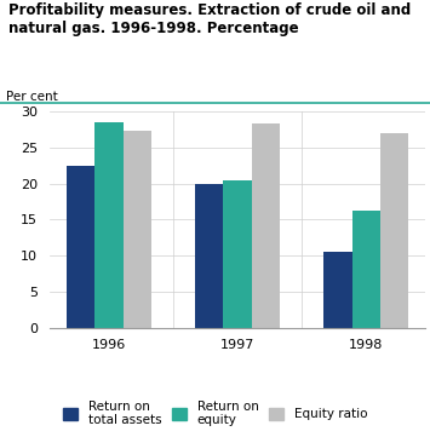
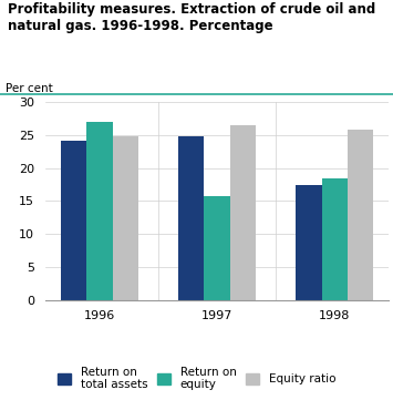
Return on total assets/1996: 22.5 -> 24.2
Return on equity/1996: 28.5 -> 27.0
Equity ratio/1996: 27.3 -> 24.8
Return on total assets/1997: 20.0 -> 24.8
Return on equity/1997: 20.5 -> 15.8
Equity ratio/1997: 28.3 -> 26.4
Return on total assets/1998: 10.5 -> 17.4
Return on equity/1998: 16.3 -> 18.4
Equity ratio/1998: 27.0 -> 25.8
